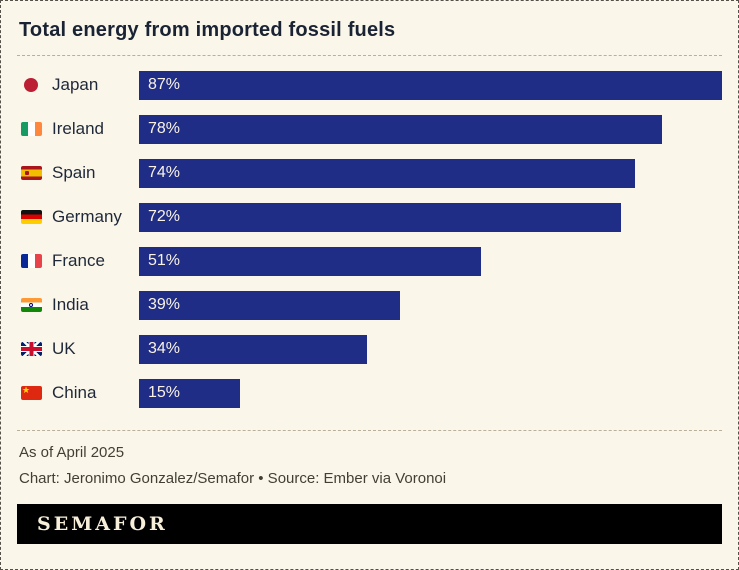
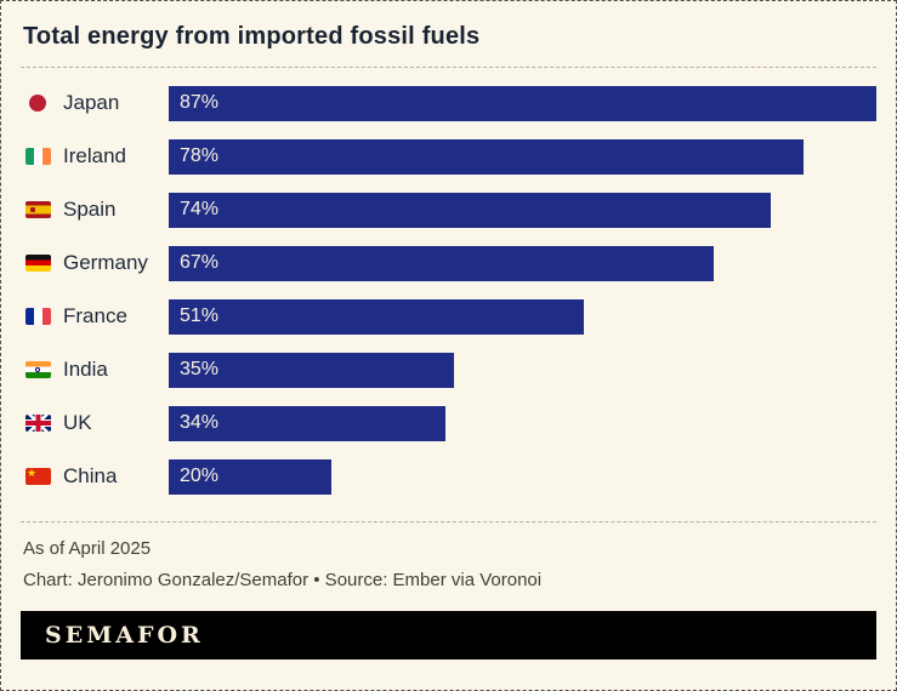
Germany: 72% -> 67%
India: 39% -> 35%
China: 15% -> 20%
